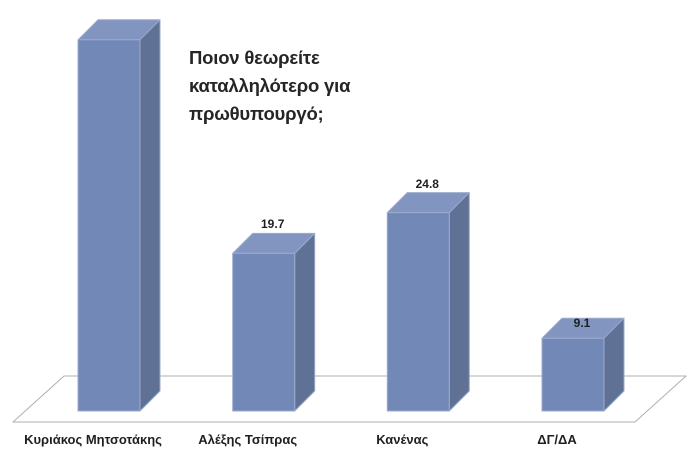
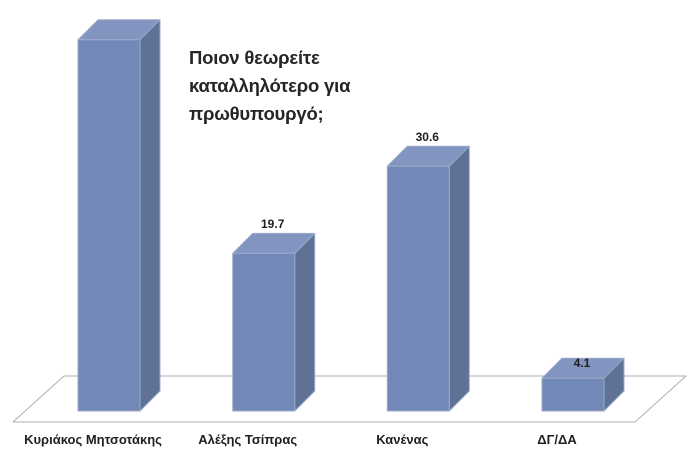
Κανένας: 24.8 -> 30.6
ΔΓ/ΔΑ: 9.1 -> 4.1
